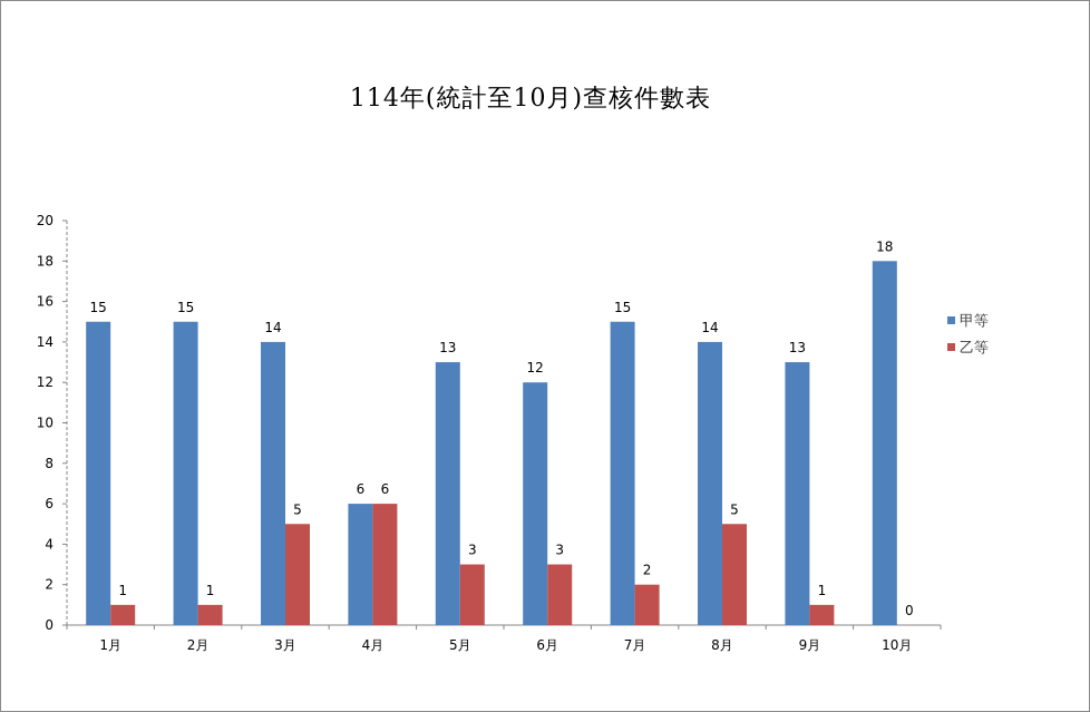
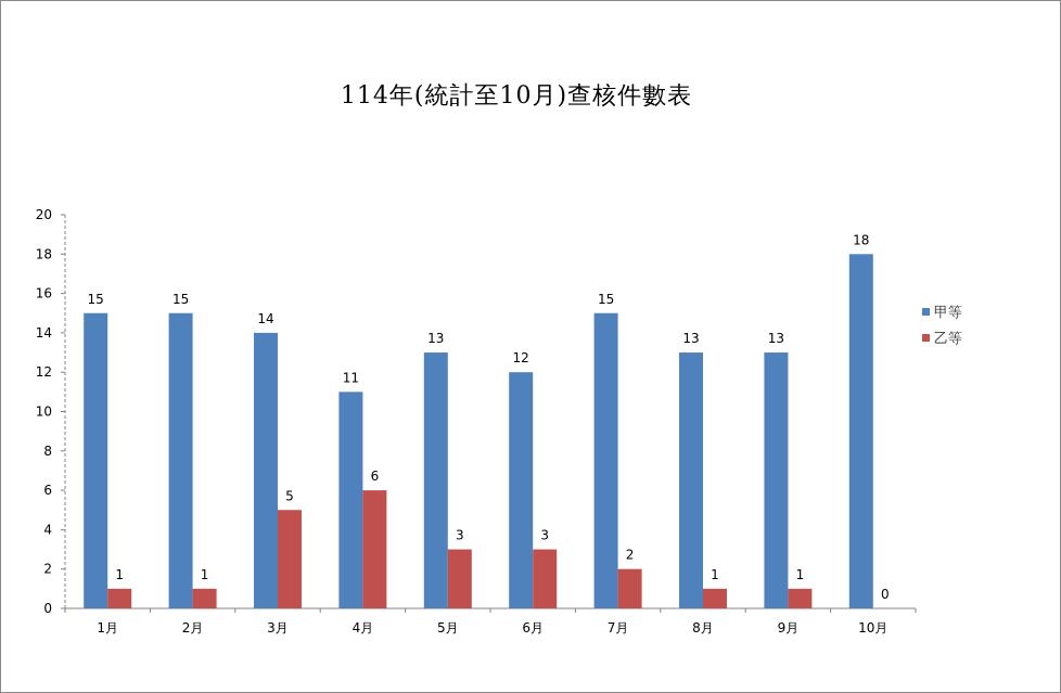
甲等/4月: 6 -> 11
甲等/8月: 14 -> 13
乙等/8月: 5 -> 1
